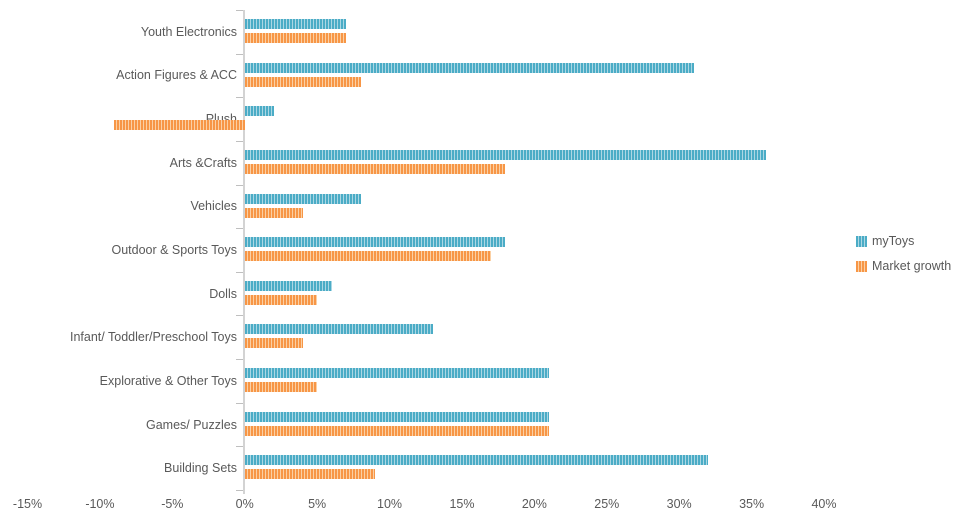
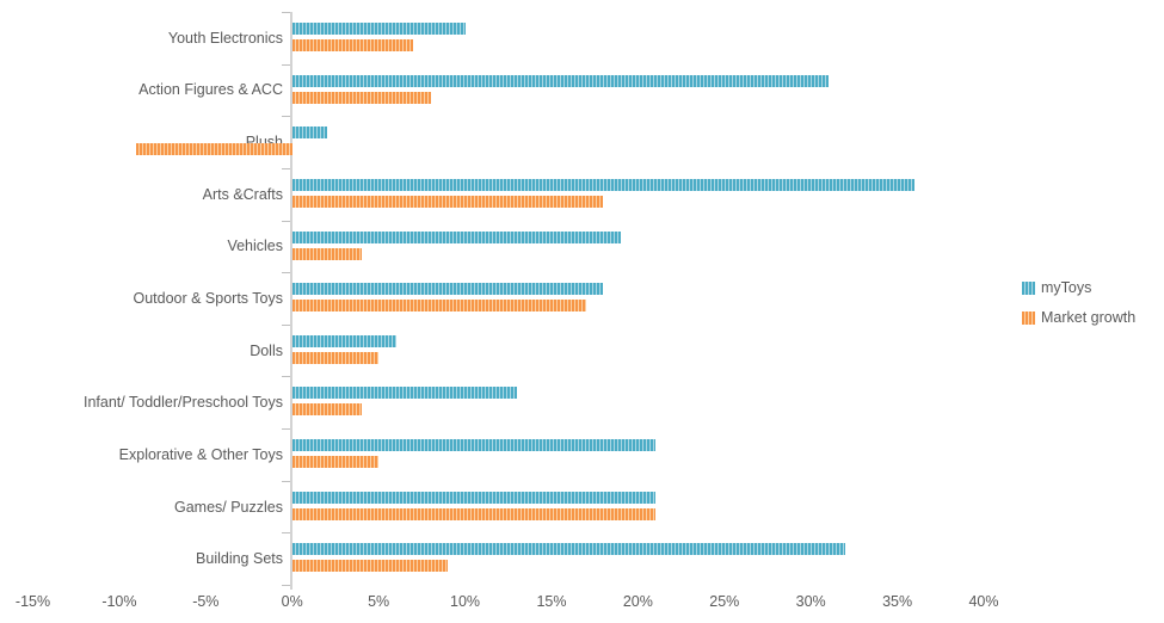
myToys/Youth Electronics: 7% -> 10%
myToys/Vehicles: 8% -> 19%
